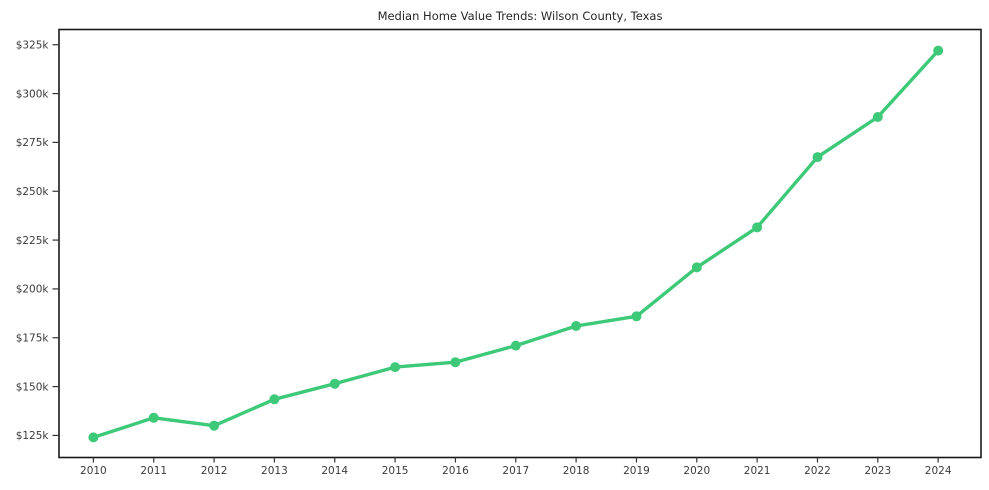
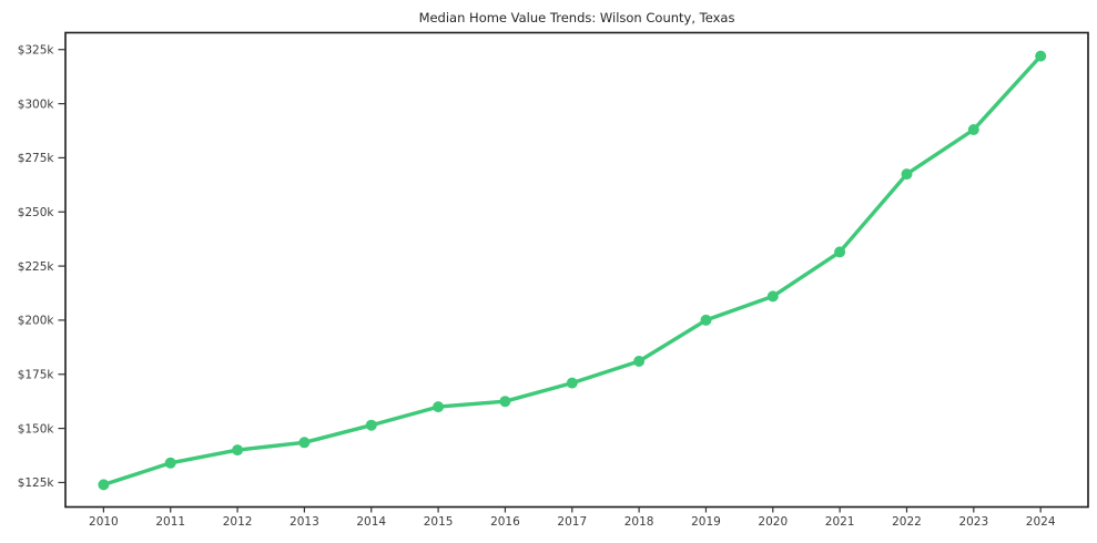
2012: $130k -> $140k
2019: $186k -> $200k
